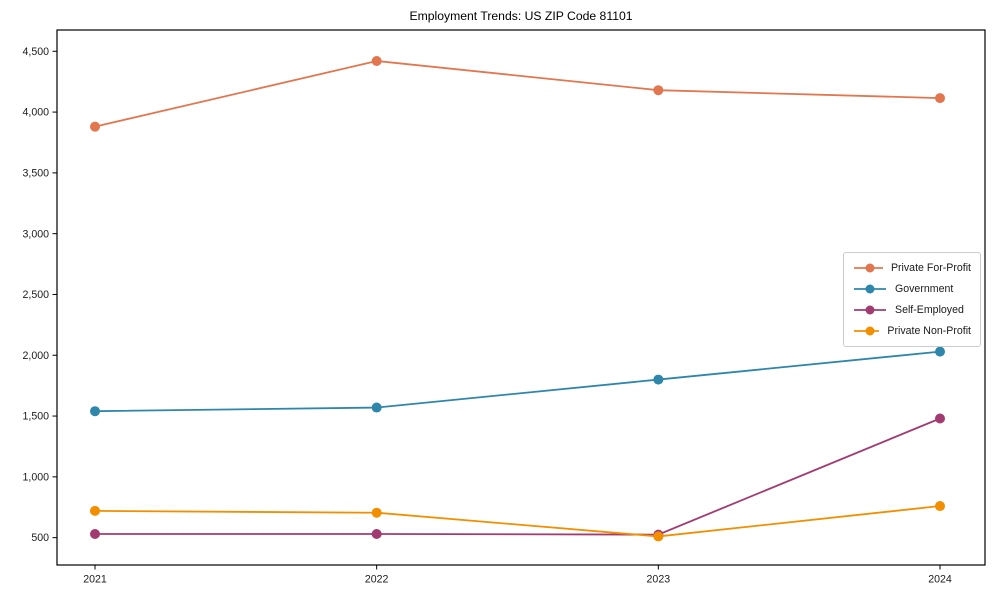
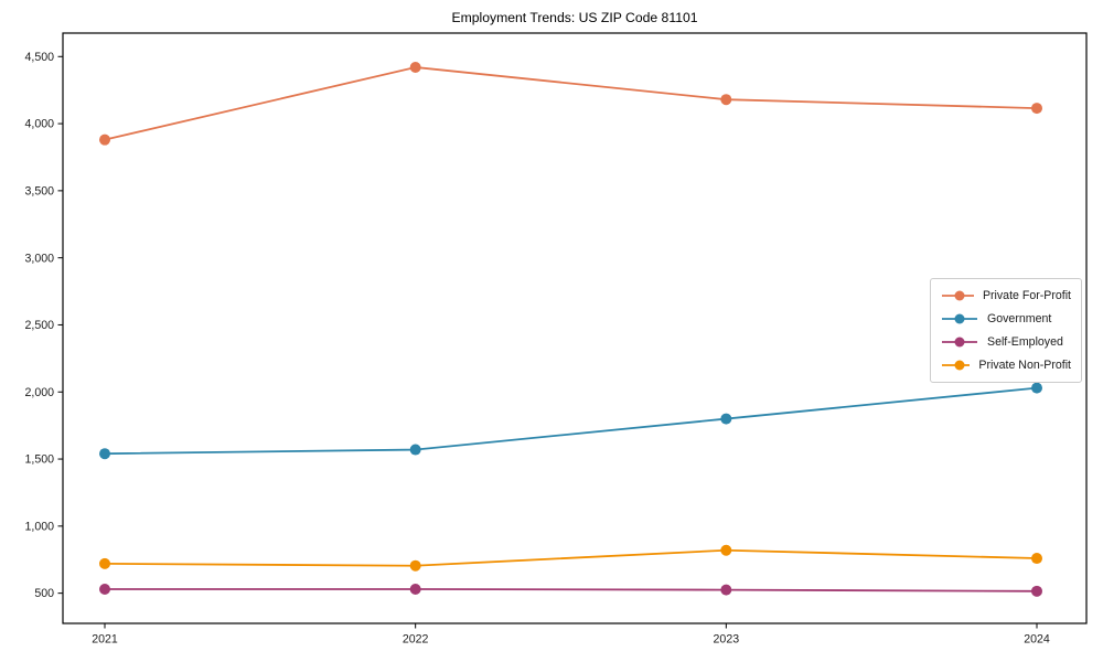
Private Non-Profit/2023: 510 -> 820
Self-Employed/2024: 1480 -> 520
